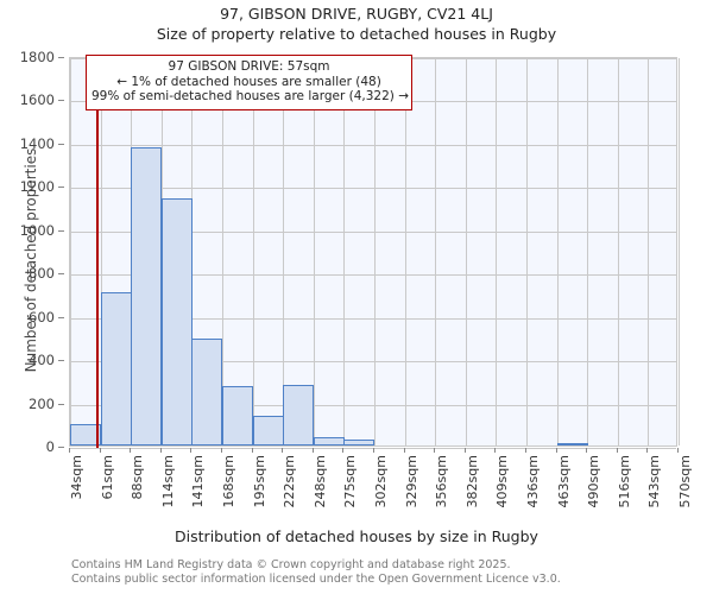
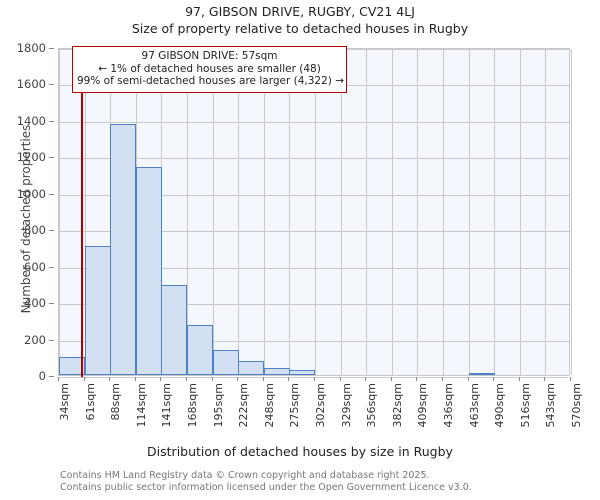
222sqm: 280 -> 80
